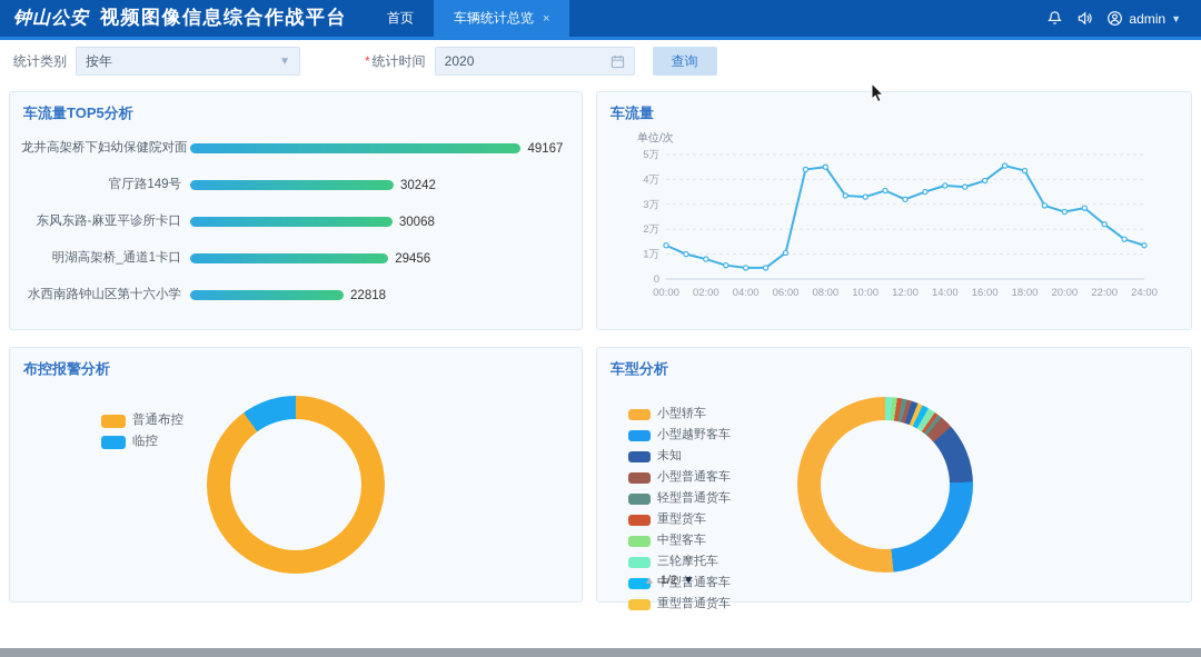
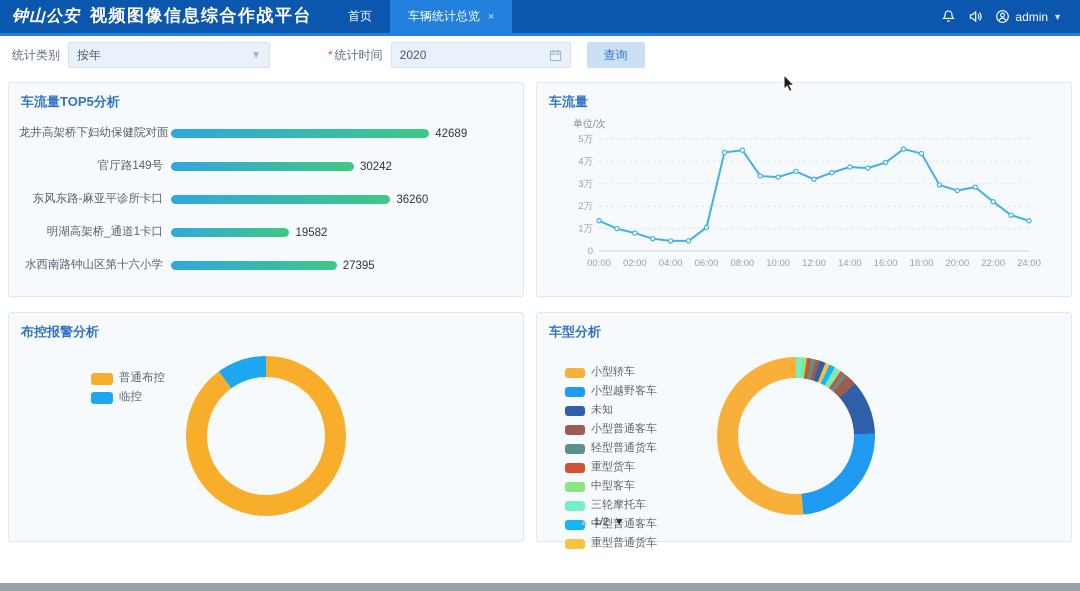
车流量TOP5分析/龙井高架桥下妇幼保健院对面: 49167 -> 42689
车流量TOP5分析/东风东路-麻亚平诊所卡口: 30068 -> 36260
车流量TOP5分析/明湖高架桥_通道1卡口: 29456 -> 19582
车流量TOP5分析/水西南路钟山区第十六小学: 22818 -> 27395
